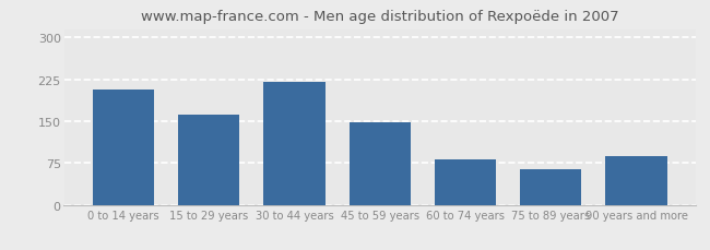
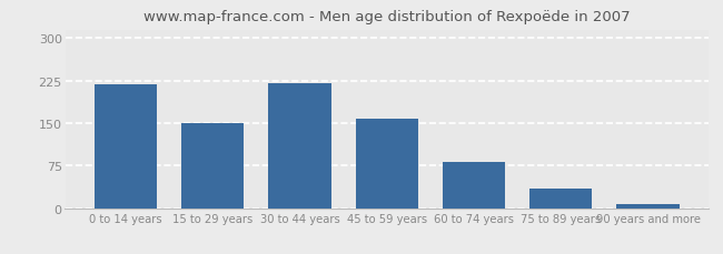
0 to 14 years: 206 -> 218
15 to 29 years: 162 -> 150
45 to 59 years: 148 -> 158
75 to 89 years: 64 -> 35
90 years and more: 88 -> 7
